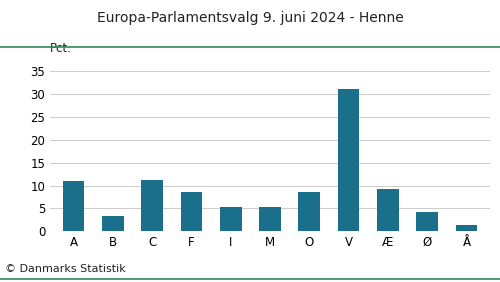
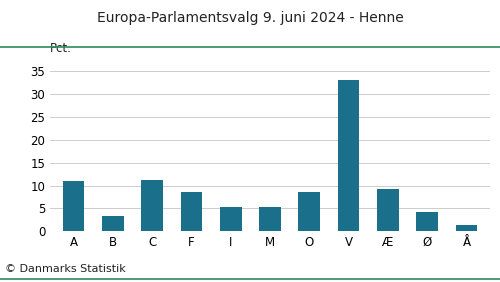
V: 31.0 -> 33.0
